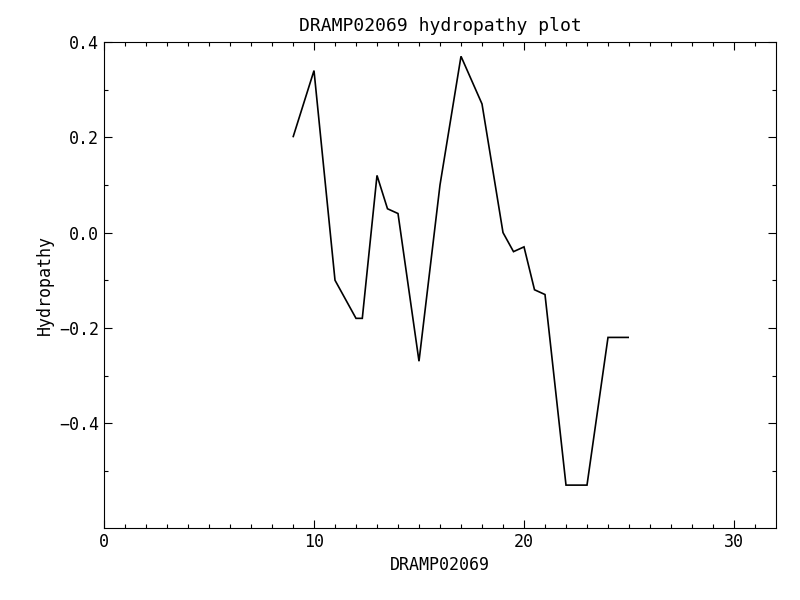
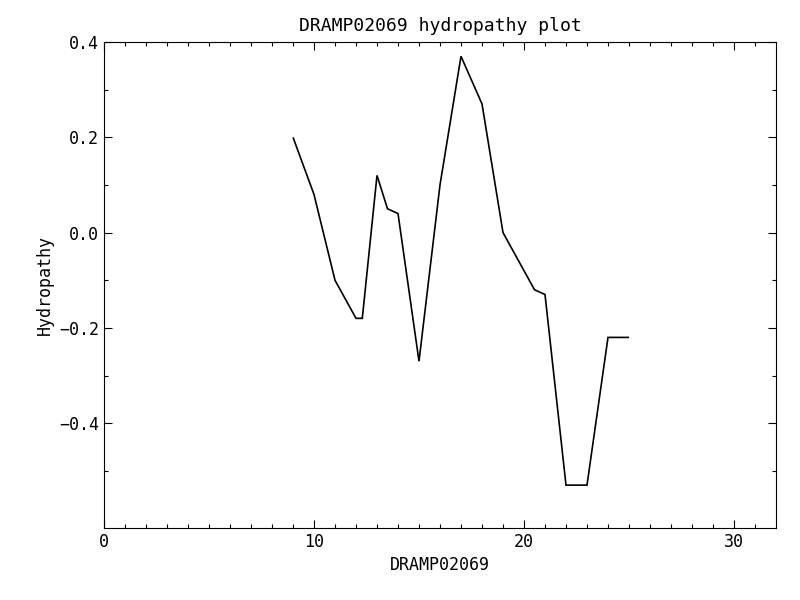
10: 0.34 -> 0.08
20: -0.03 -> -0.08
